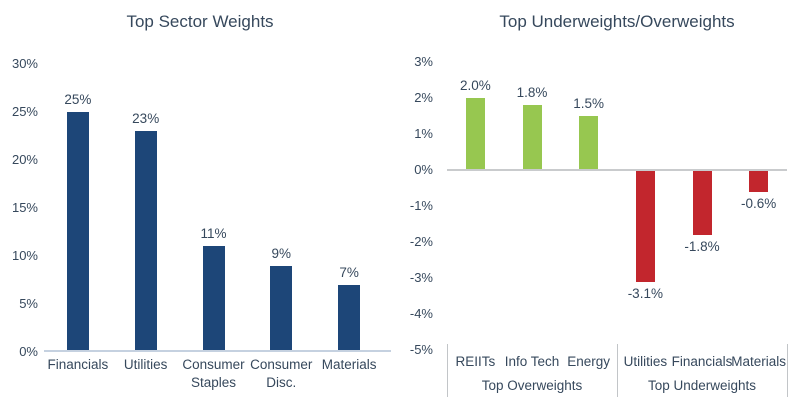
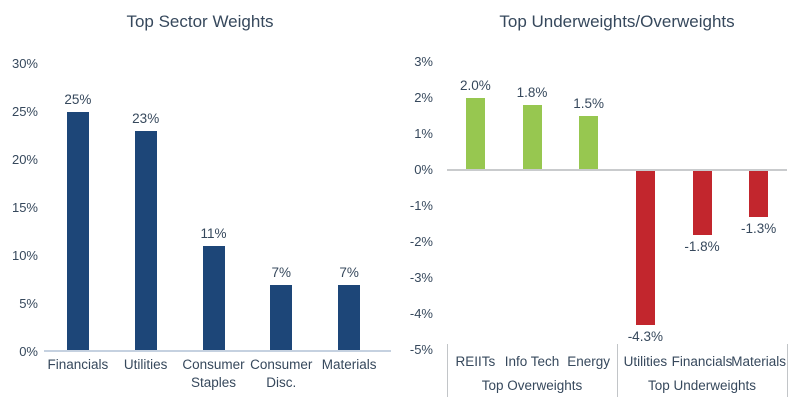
Top Sector Weights/Consumer Disc.: 9% -> 7%
Top Underweights/Overweights/Utilities: -3.1% -> -4.3%
Top Underweights/Overweights/Materials: -0.6% -> -1.3%
